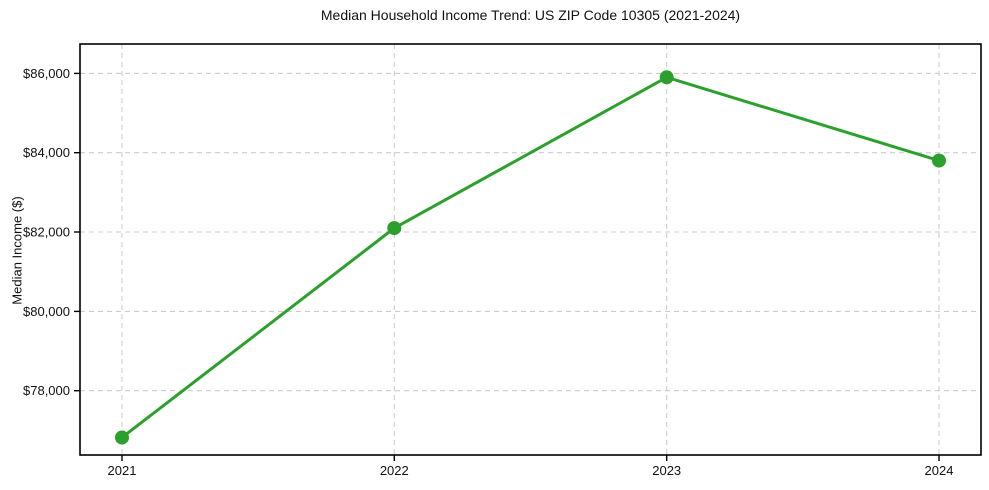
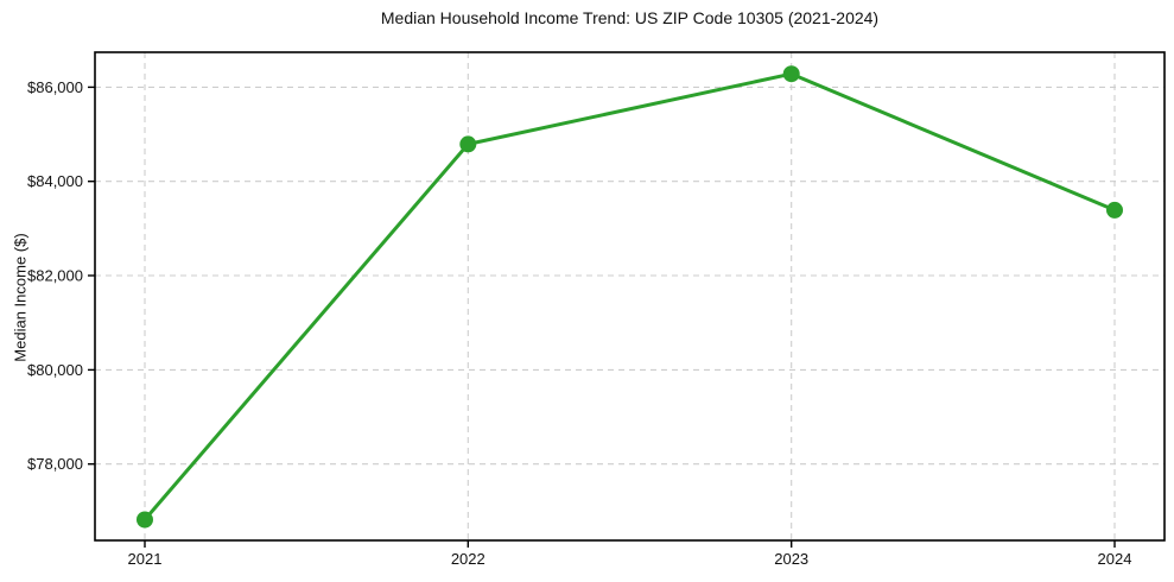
2022: $82100 -> $84800
2023: $85900 -> $86300
2024: $83800 -> $83400
